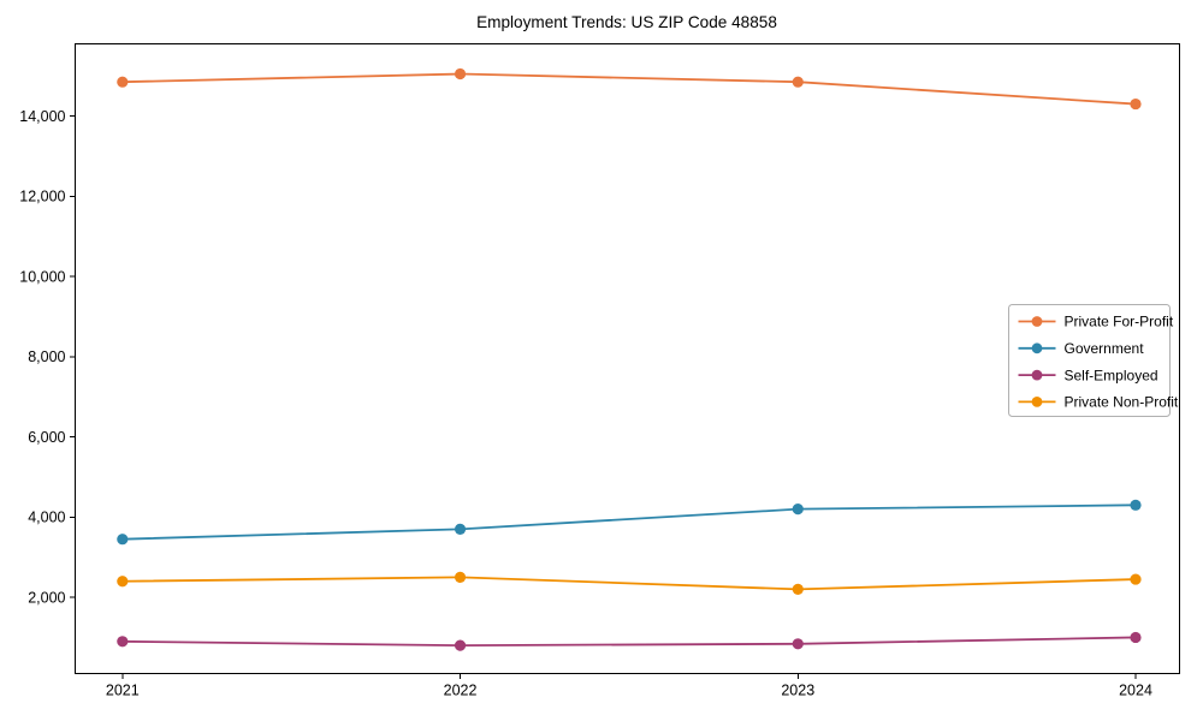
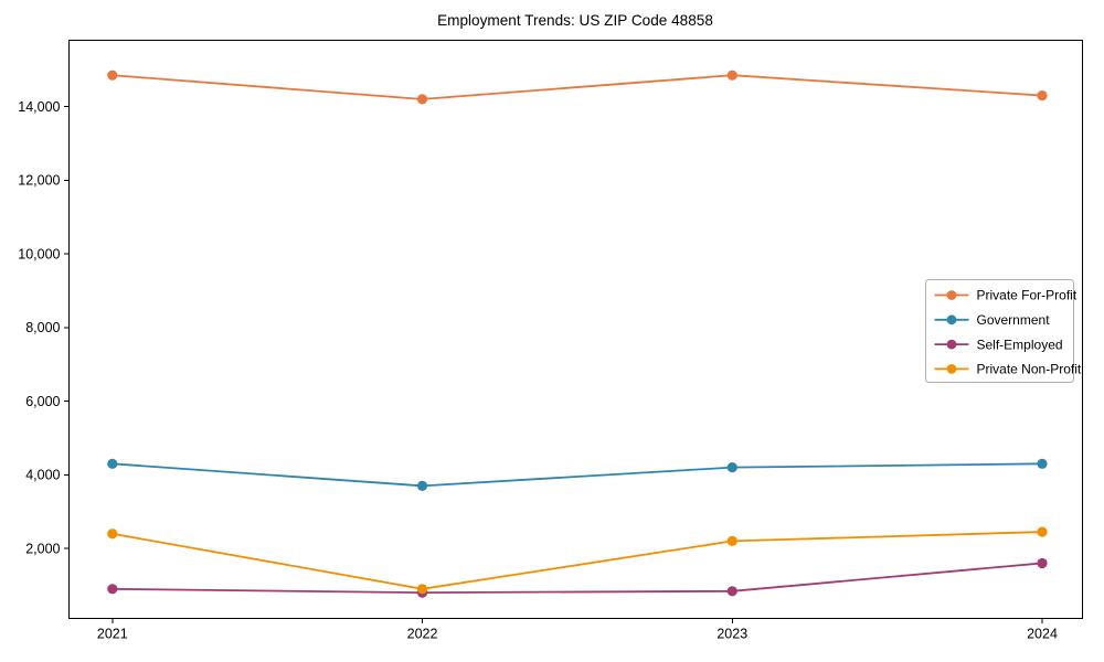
Government/2021: 3400 -> 4300
Private For-Profit/2022: 15000 -> 14200
Private Non-Profit/2022: 2500 -> 900
Self-Employed/2024: 1000 -> 1600
